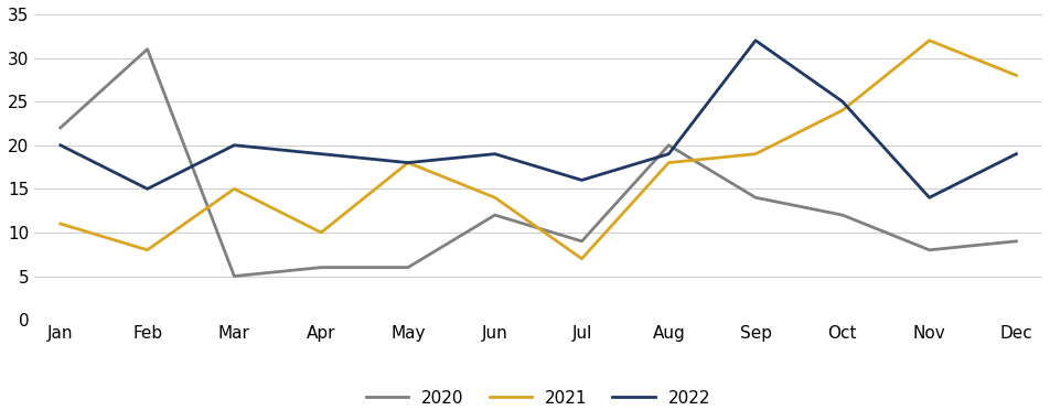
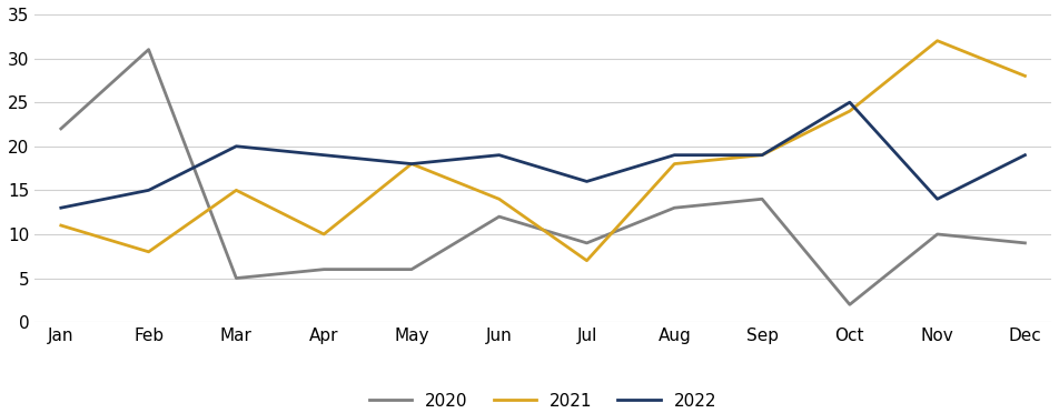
2022/Jan: 20 -> 13
2020/Aug: 20 -> 13
2022/Sep: 32 -> 19
2020/Oct: 12 -> 2
2020/Nov: 8 -> 10
